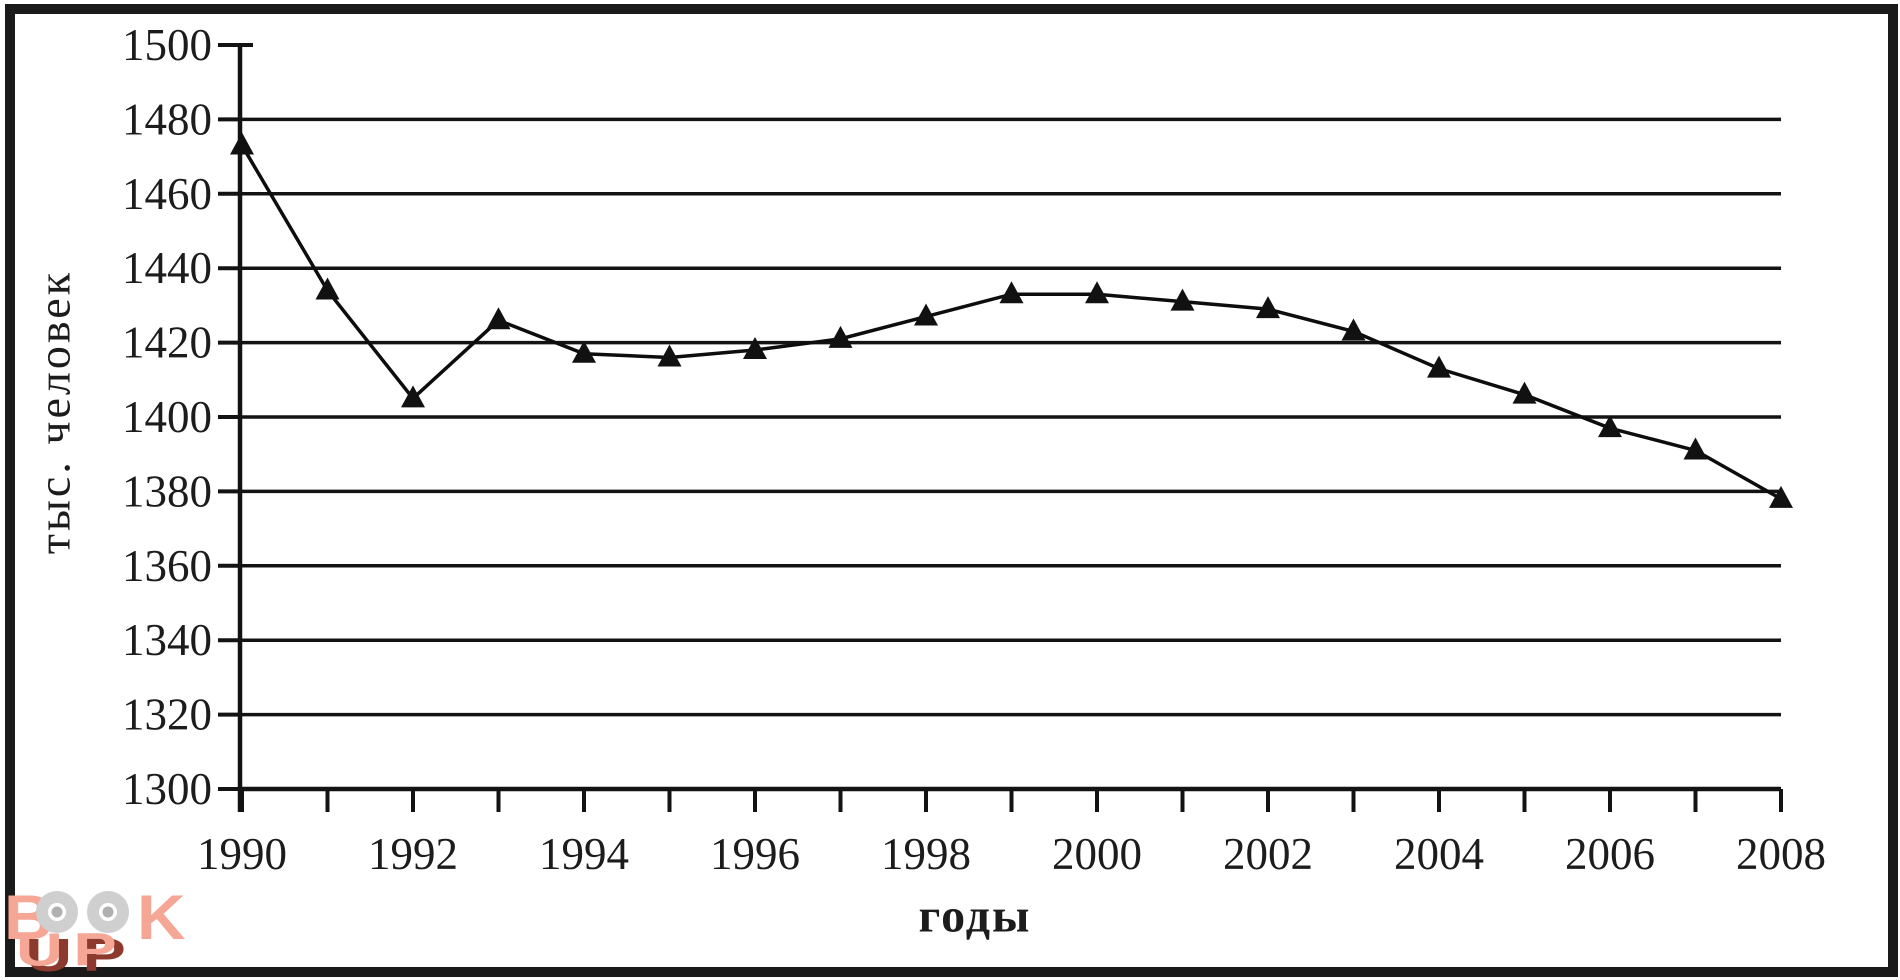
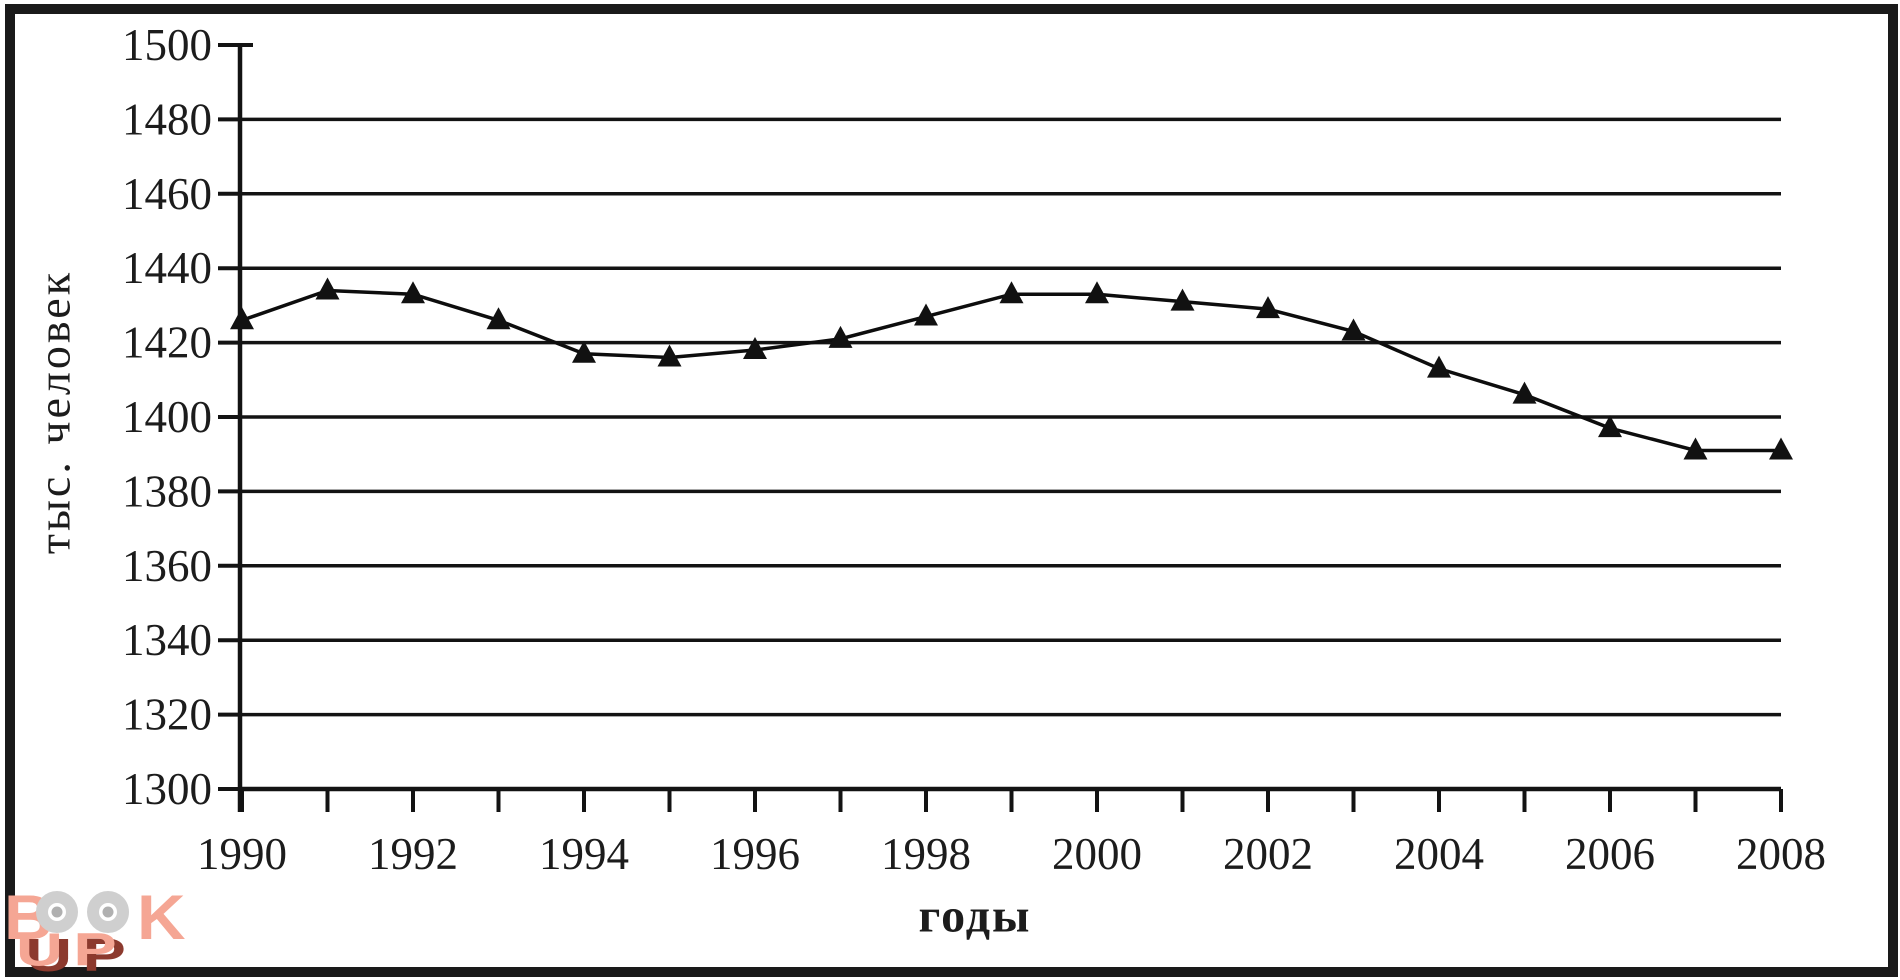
1990: 1473 -> 1426
1992: 1405 -> 1433
2008: 1378 -> 1391
